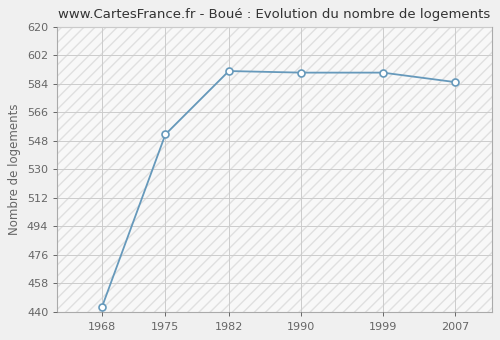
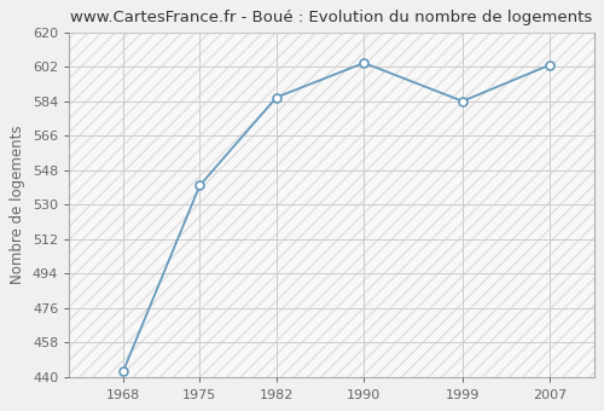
1975: 552 -> 540
1982: 592 -> 586
1990: 591 -> 604
1999: 591 -> 584
2007: 585 -> 603
